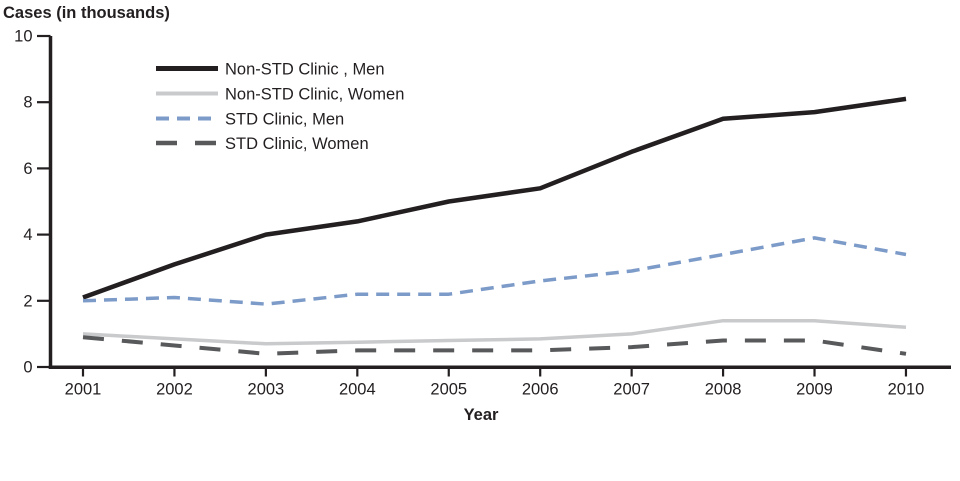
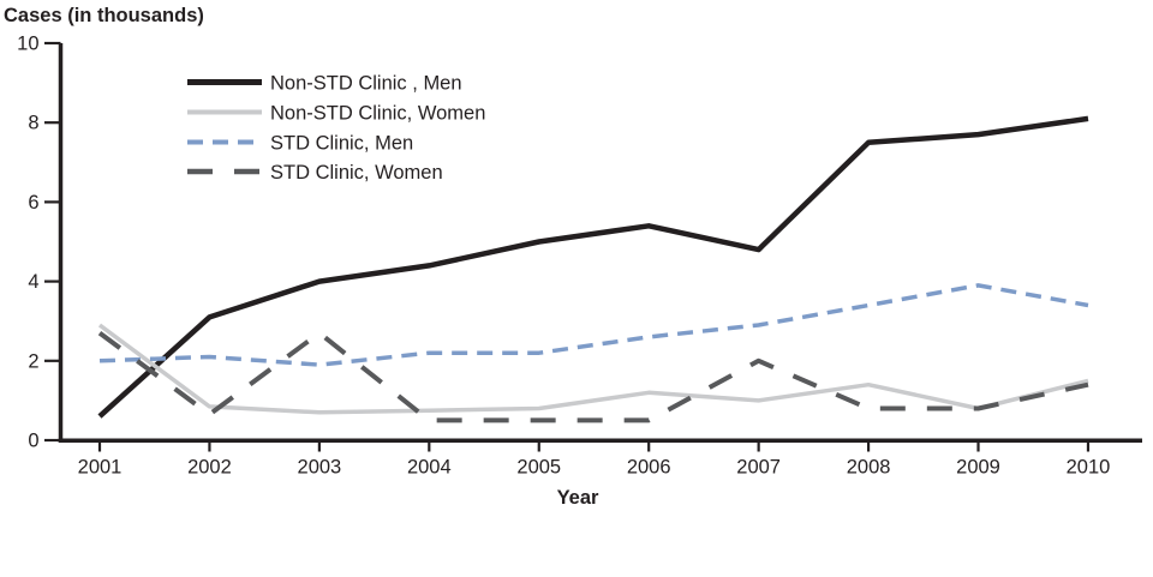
Non-STD Clinic , Men/2001: 2.1 -> 0.6
Non-STD Clinic, Women/2001: 1.0 -> 2.9
STD Clinic, Women/2001: 0.9 -> 2.7
STD Clinic, Women/2003: 0.4 -> 2.7
Non-STD Clinic, Women/2006: 0.8 -> 1.2
Non-STD Clinic , Men/2007: 6.5 -> 4.8
STD Clinic, Women/2007: 0.6 -> 2.0
Non-STD Clinic, Women/2009: 1.4 -> 0.8
Non-STD Clinic, Women/2010: 1.2 -> 1.5
STD Clinic, Women/2010: 0.4 -> 1.4
